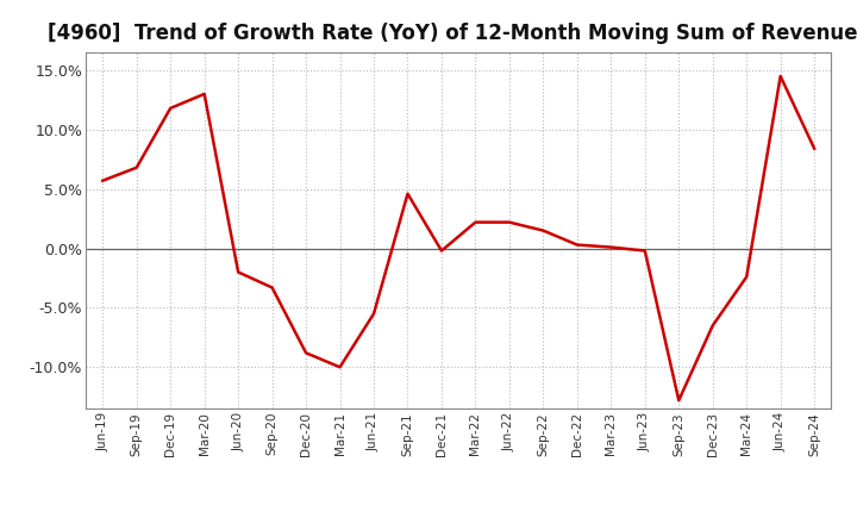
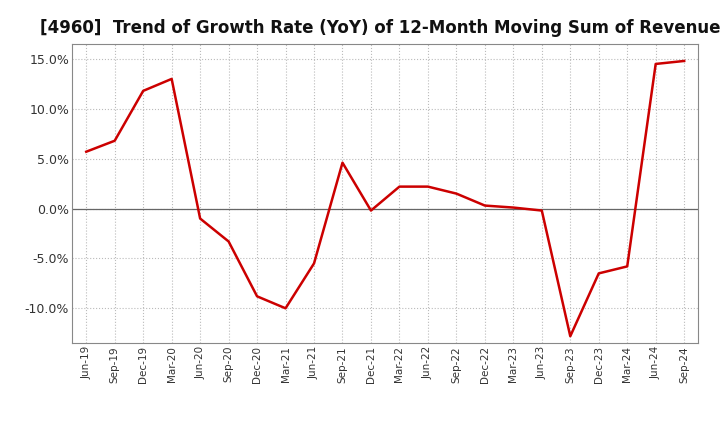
Jun-20: -2.0% -> -1.0%
Mar-24: -2.4% -> -5.8%
Sep-24: 8.4% -> 14.8%
